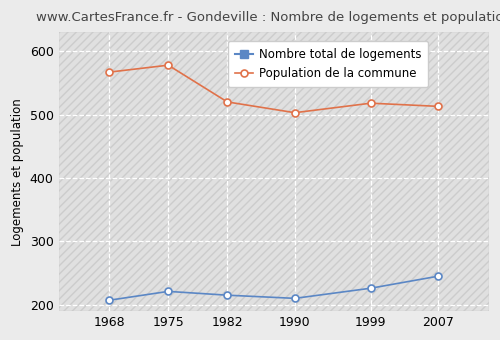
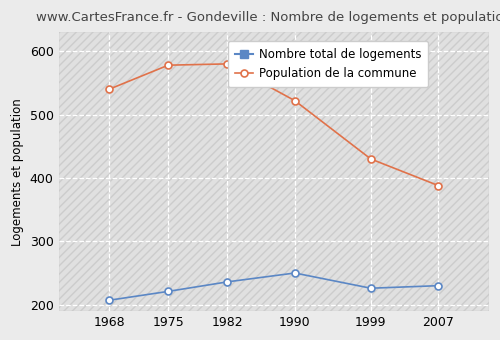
Population de la commune/1968: 567 -> 540
Nombre total de logements/1982: 215 -> 236
Population de la commune/1982: 520 -> 580
Nombre total de logements/1990: 210 -> 250
Population de la commune/1990: 503 -> 522
Population de la commune/1999: 518 -> 430
Nombre total de logements/2007: 245 -> 230
Population de la commune/2007: 513 -> 388
